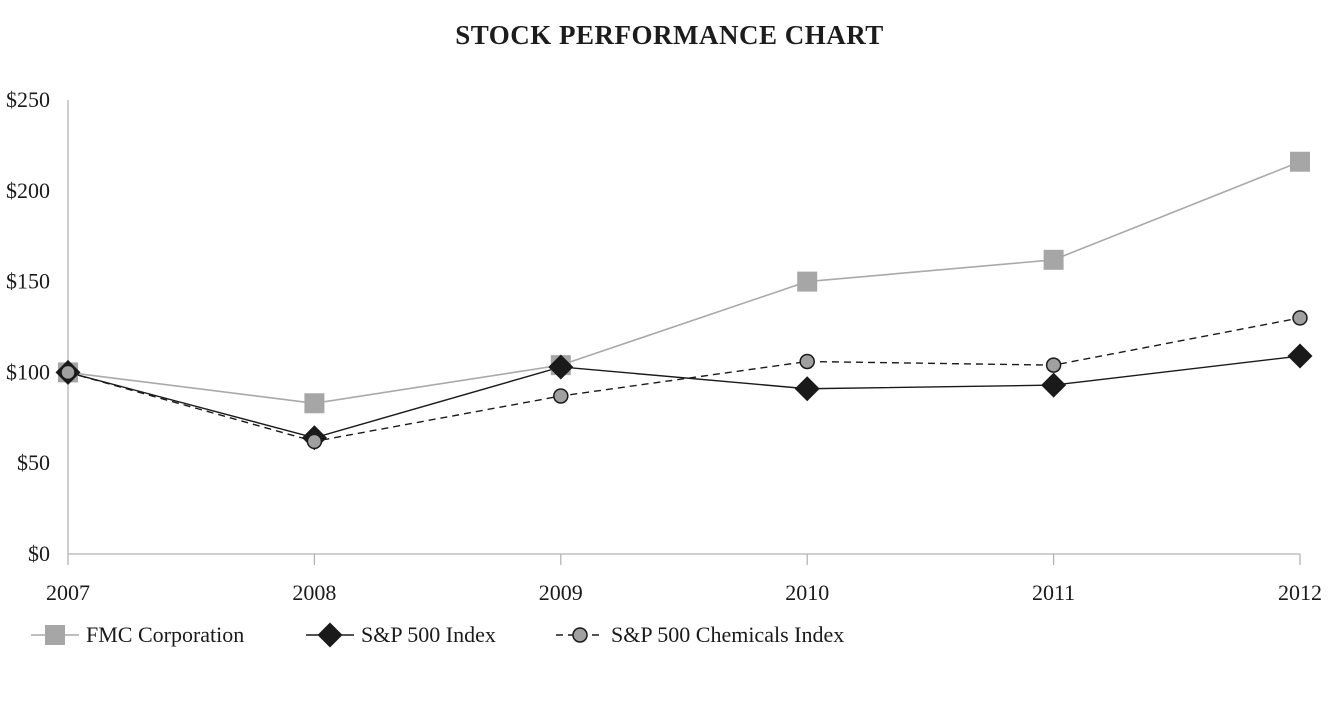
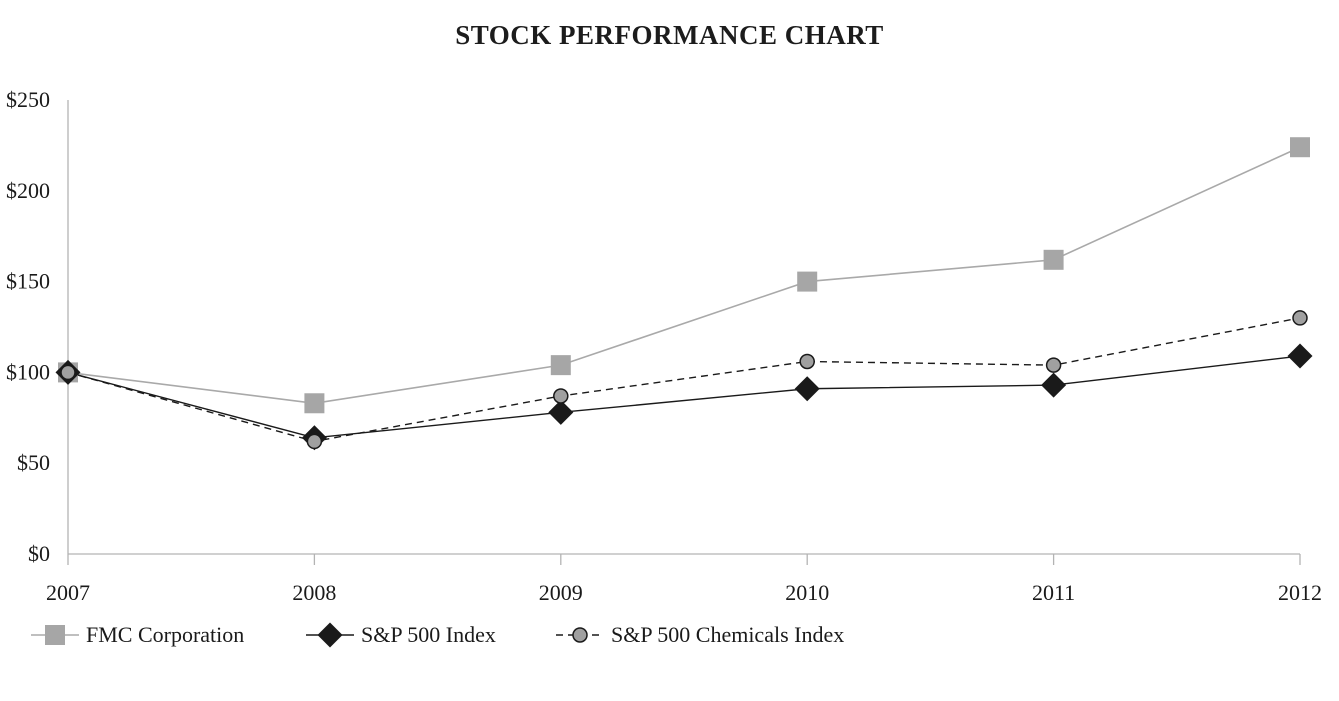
S&P 500 Index/2009: $103 -> $78
FMC Corporation/2012: $216 -> $224
